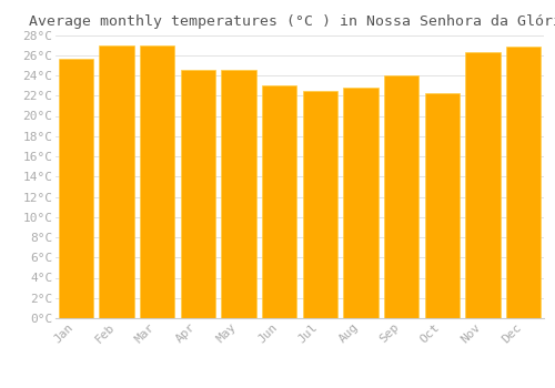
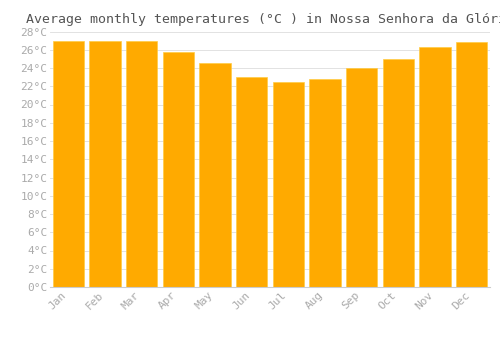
Jan: 25.6°C -> 27.0°C
Apr: 24.6°C -> 25.8°C
Oct: 22.2°C -> 25.0°C
